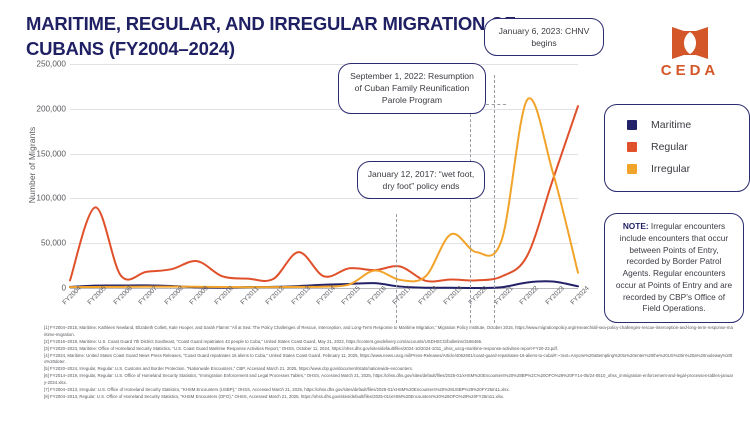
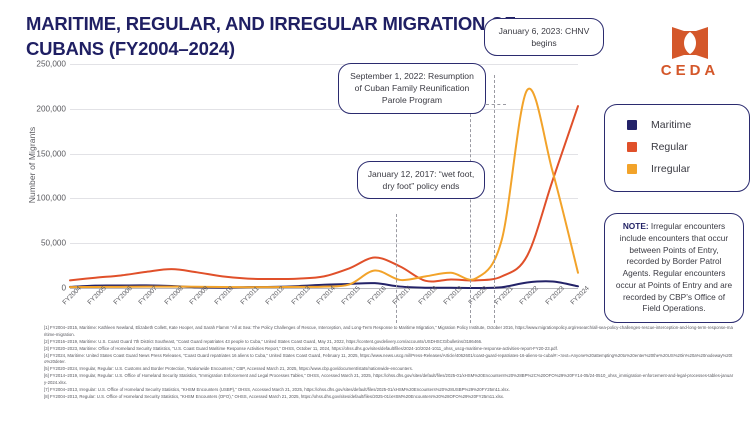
Regular/FY2005: 90000 -> 10000
Regular/FY2009: 30000 -> 20000
Regular/FY2013: 40000 -> 10000
Regular/FY2016: 20000 -> 30000
Irregular/FY2019: 60000 -> 20000
Irregular/FY2020: 40000 -> 10000
Irregular/FY2022: 210000 -> 220000
